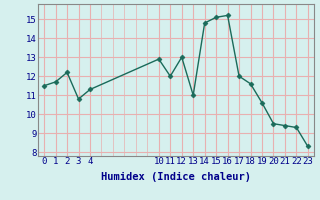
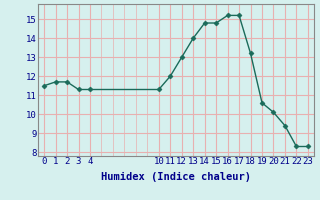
2: 12.2 -> 11.7
3: 10.8 -> 11.3
10: 12.9 -> 11.3
13: 11.0 -> 14.0
15: 15.1 -> 14.8
17: 12.0 -> 15.2
18: 11.6 -> 13.2
20: 9.5 -> 10.1
22: 9.3 -> 8.3
